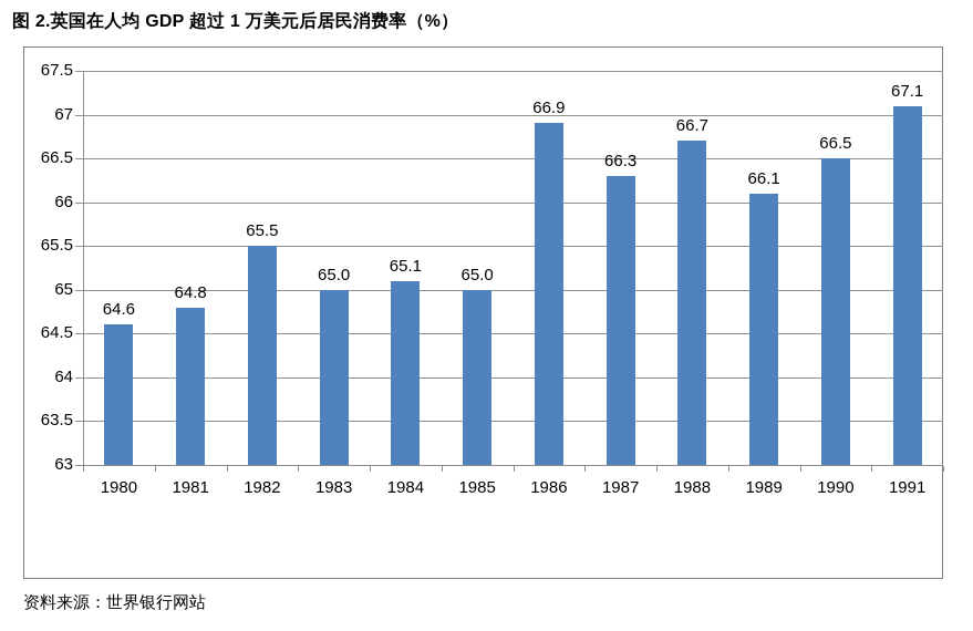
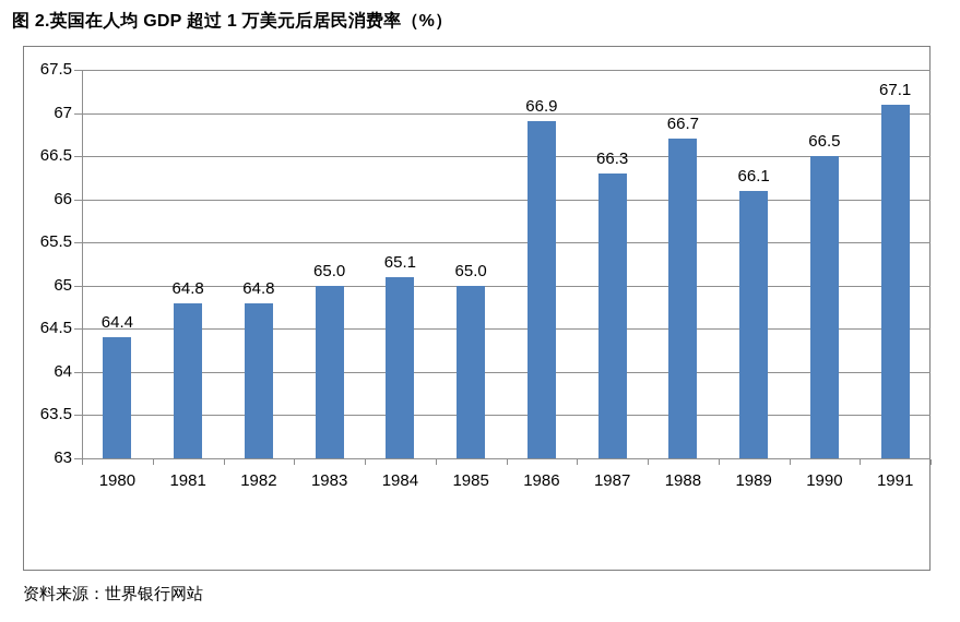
1980: 64.6 -> 64.4
1982: 65.5 -> 64.8
